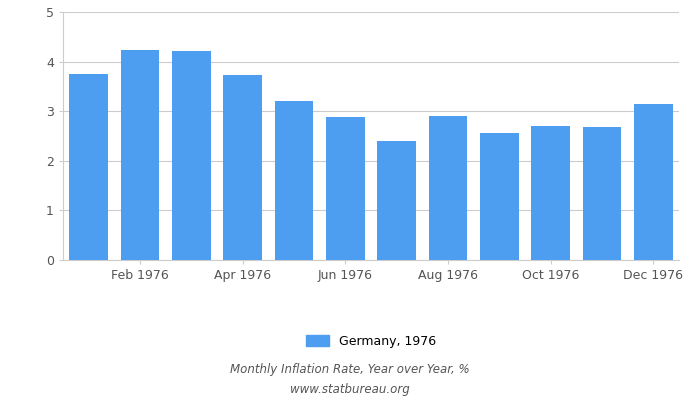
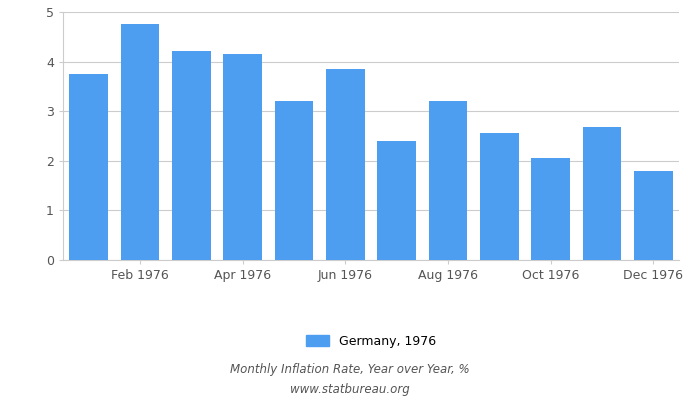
Feb 1976: 4.24 -> 4.75
Apr 1976: 3.72 -> 4.15
Jun 1976: 2.88 -> 3.85
Aug 1976: 2.90 -> 3.20
Oct 1976: 2.70 -> 2.05
Dec 1976: 3.15 -> 1.80
